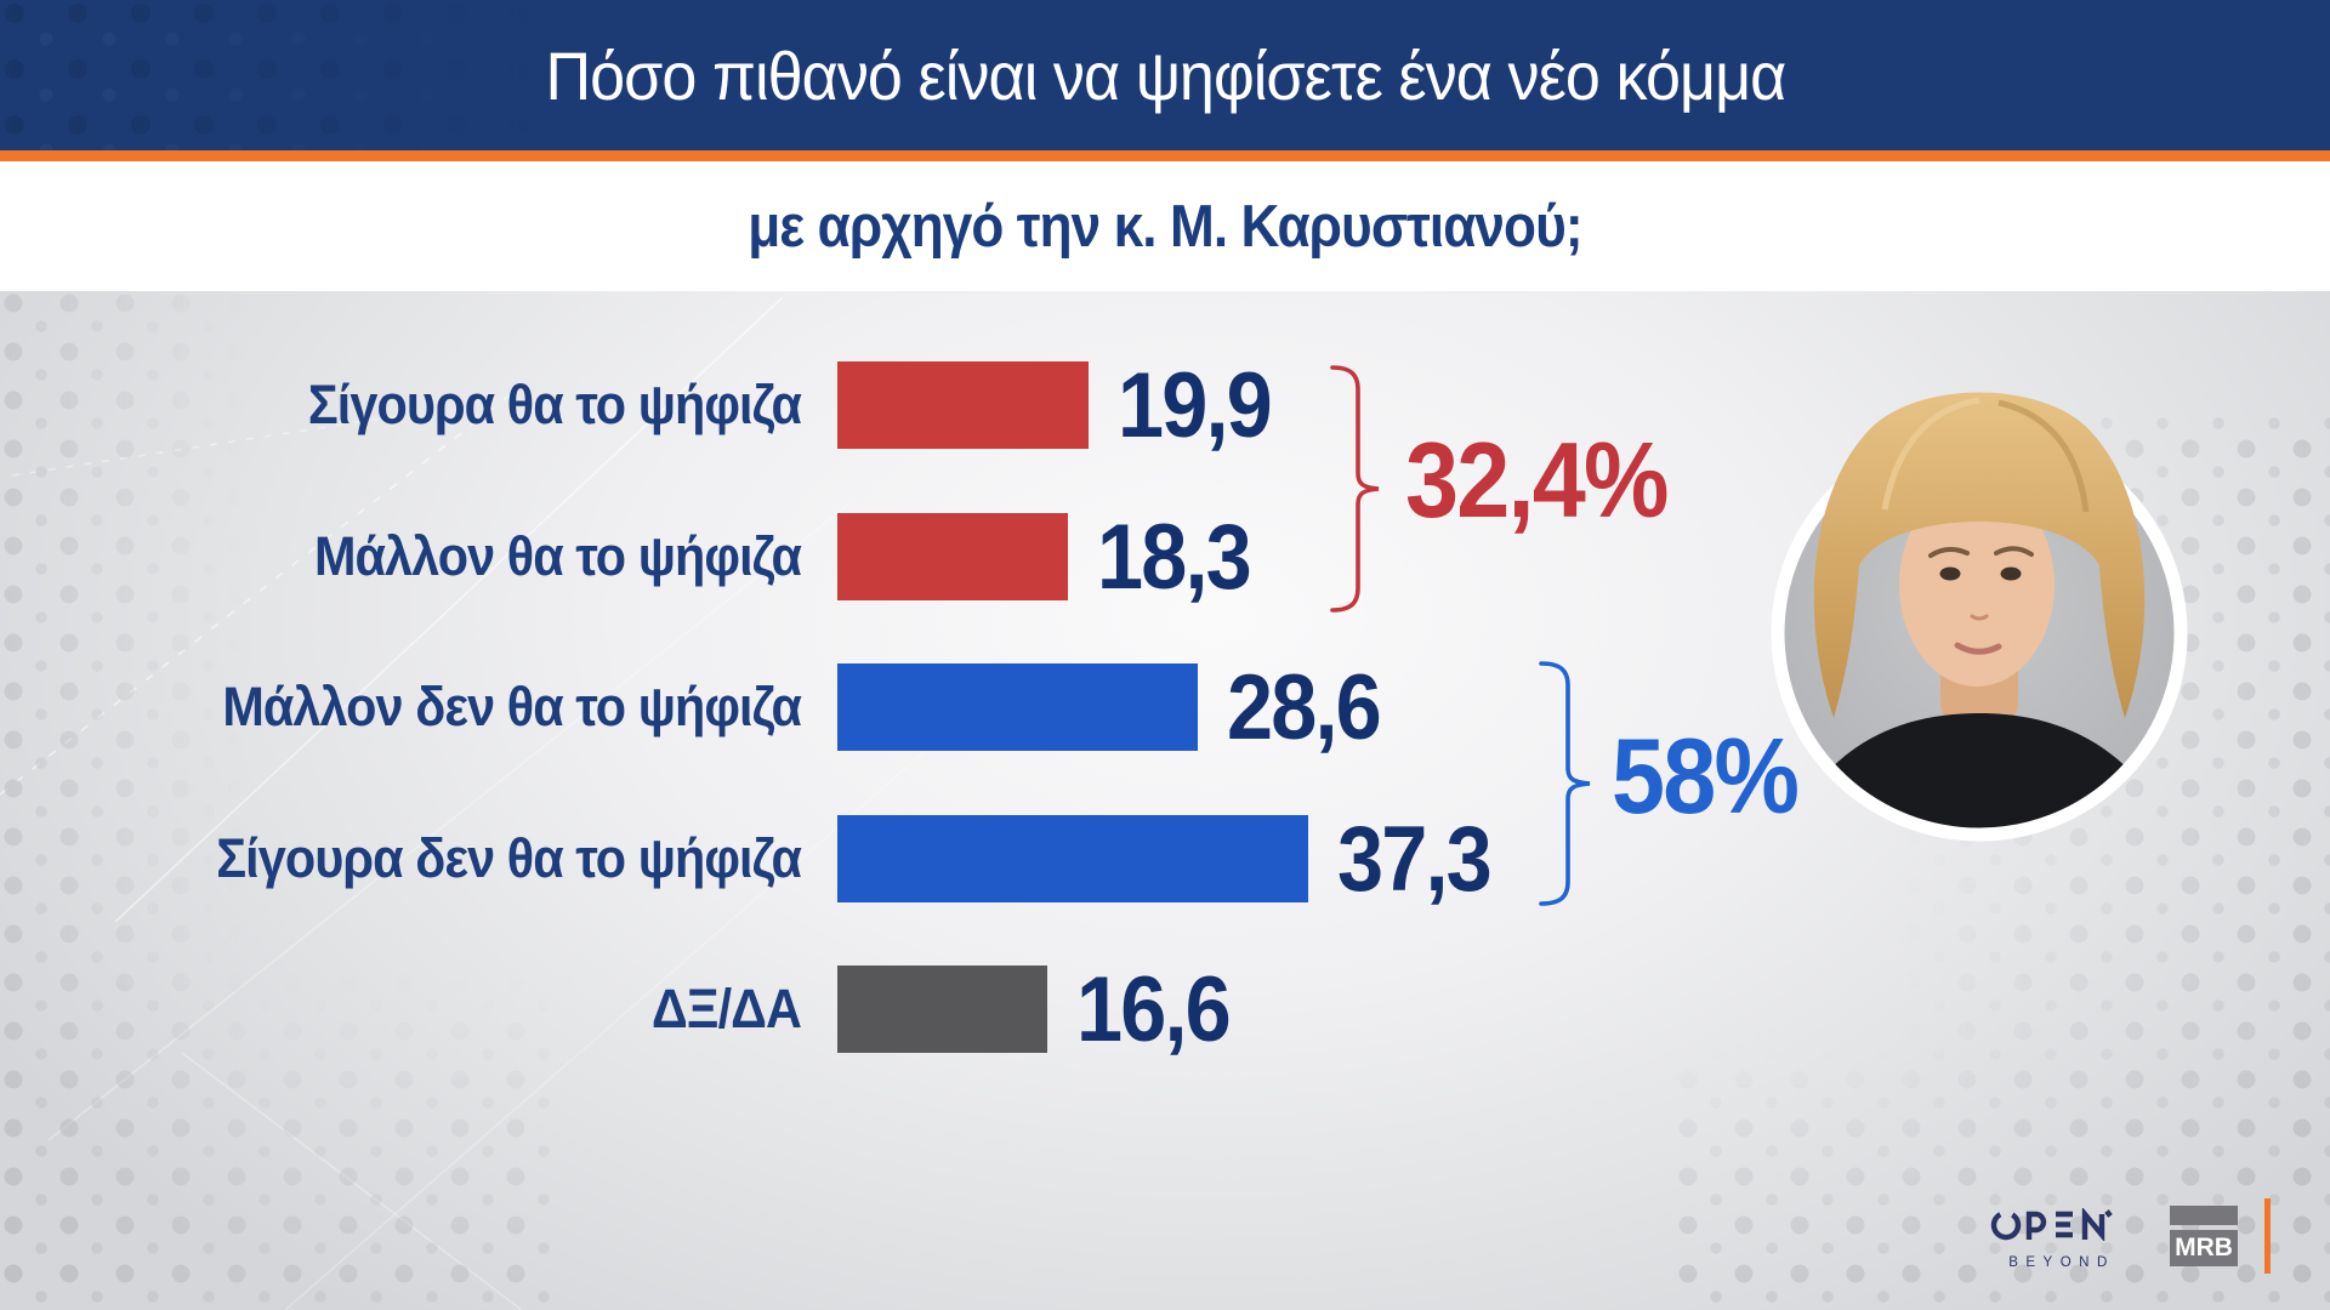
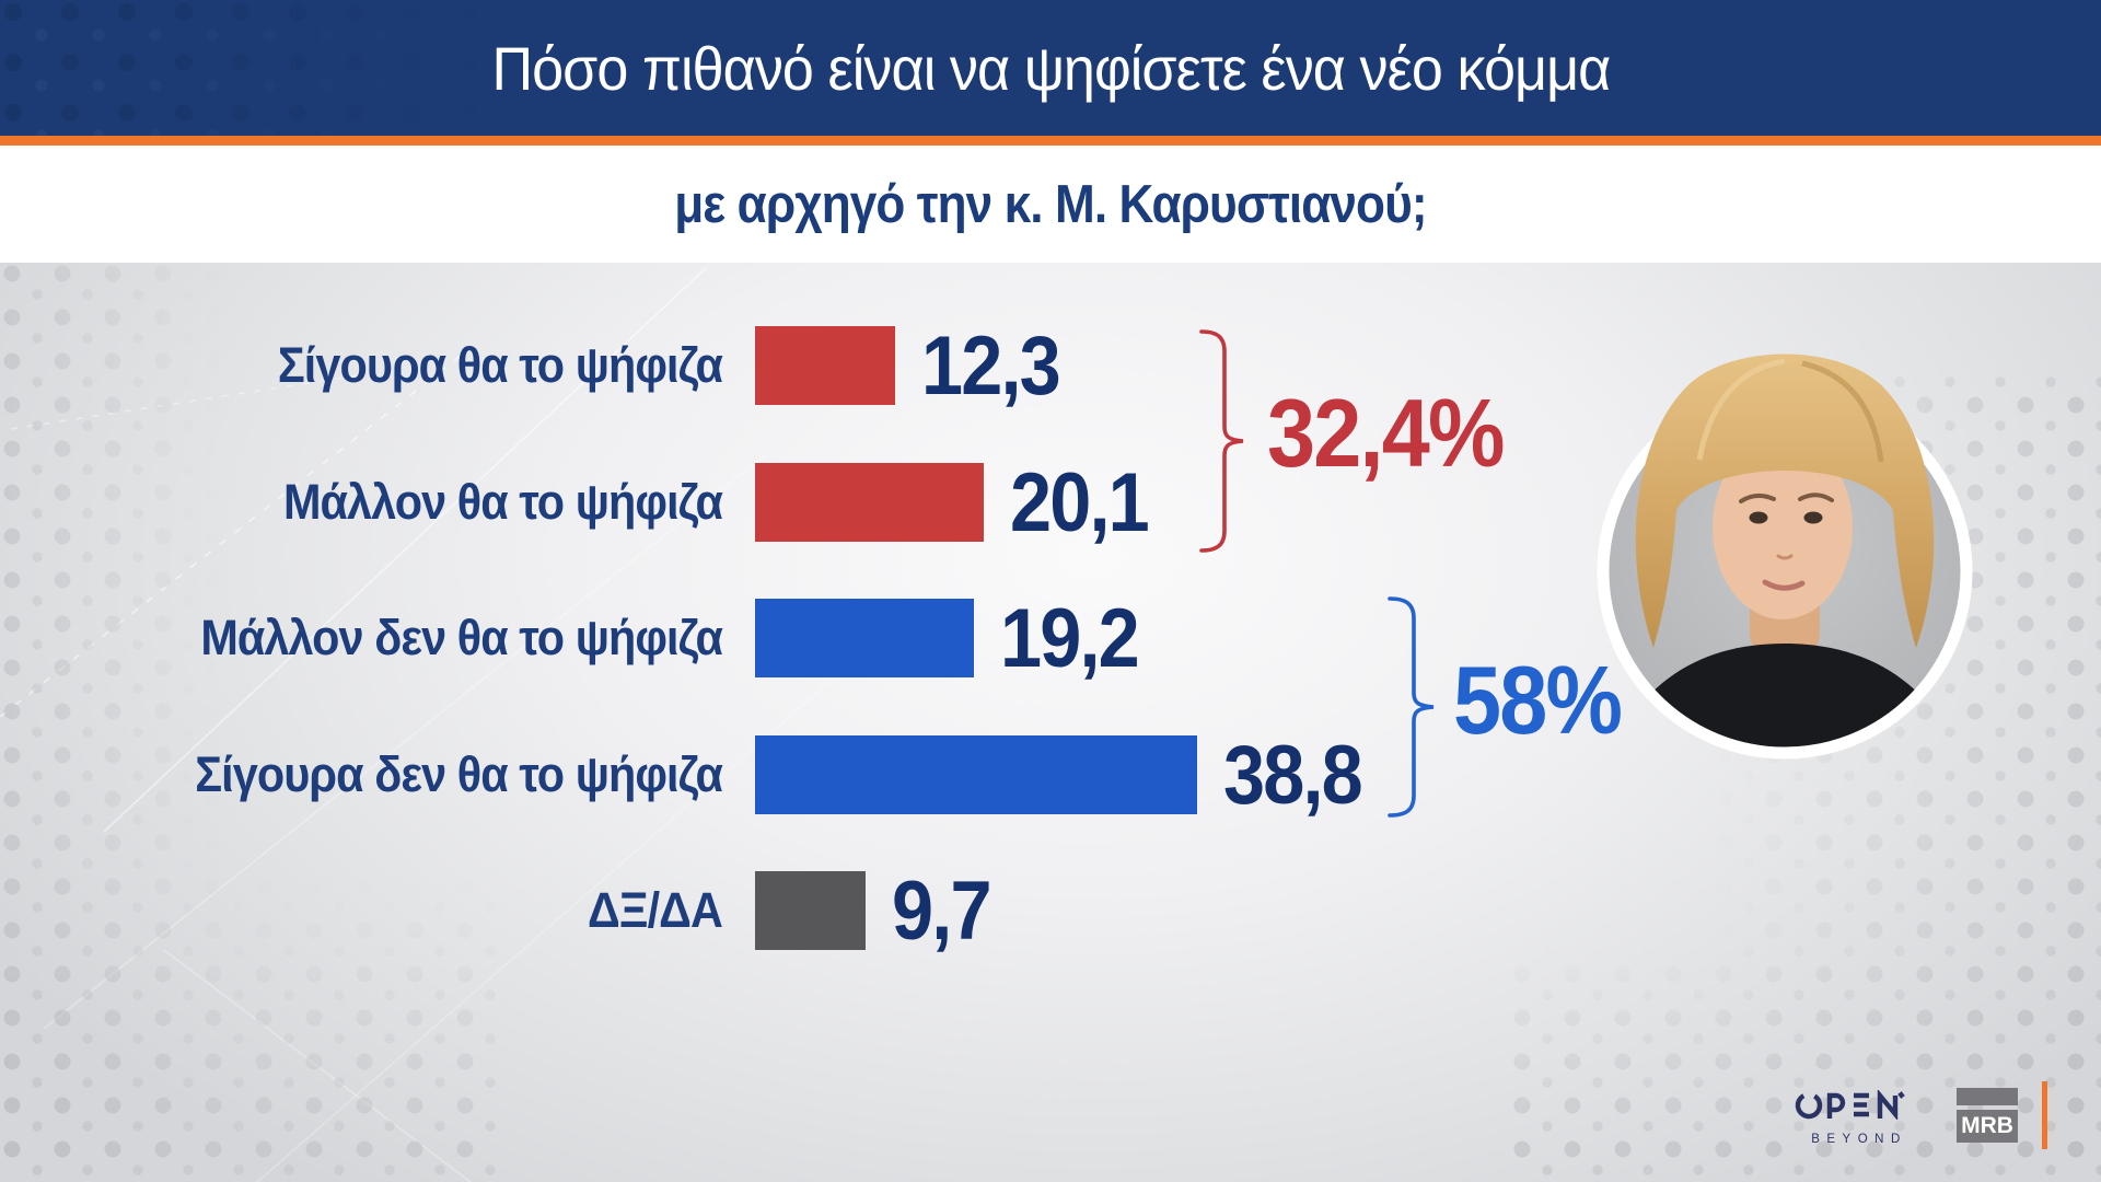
Σίγουρα θα το ψήφιζα: 19,9 -> 12,3
Μάλλον θα το ψήφιζα: 18,3 -> 20,1
Μάλλον δεν θα το ψήφιζα: 28,6 -> 19,2
Σίγουρα δεν θα το ψήφιζα: 37,3 -> 38,8
ΔΞ/ΔΑ: 16,6 -> 9,7
